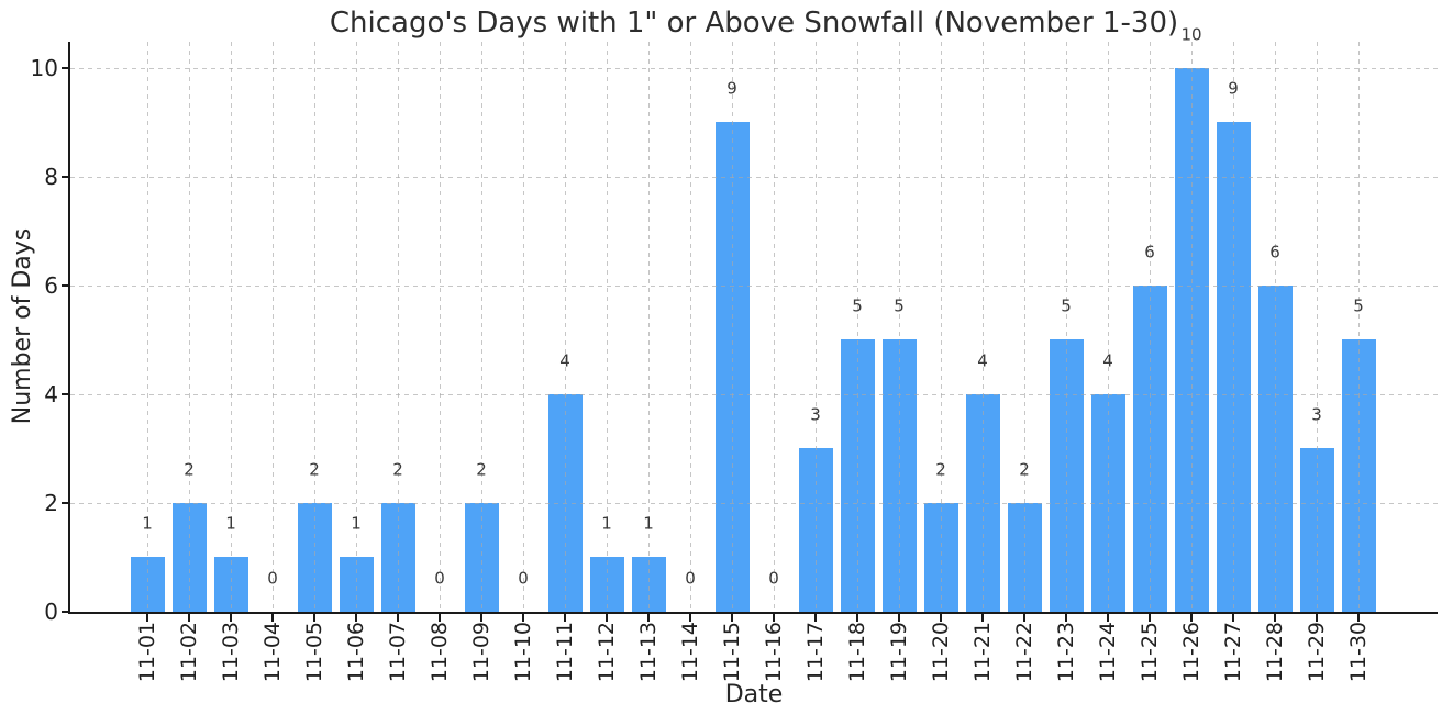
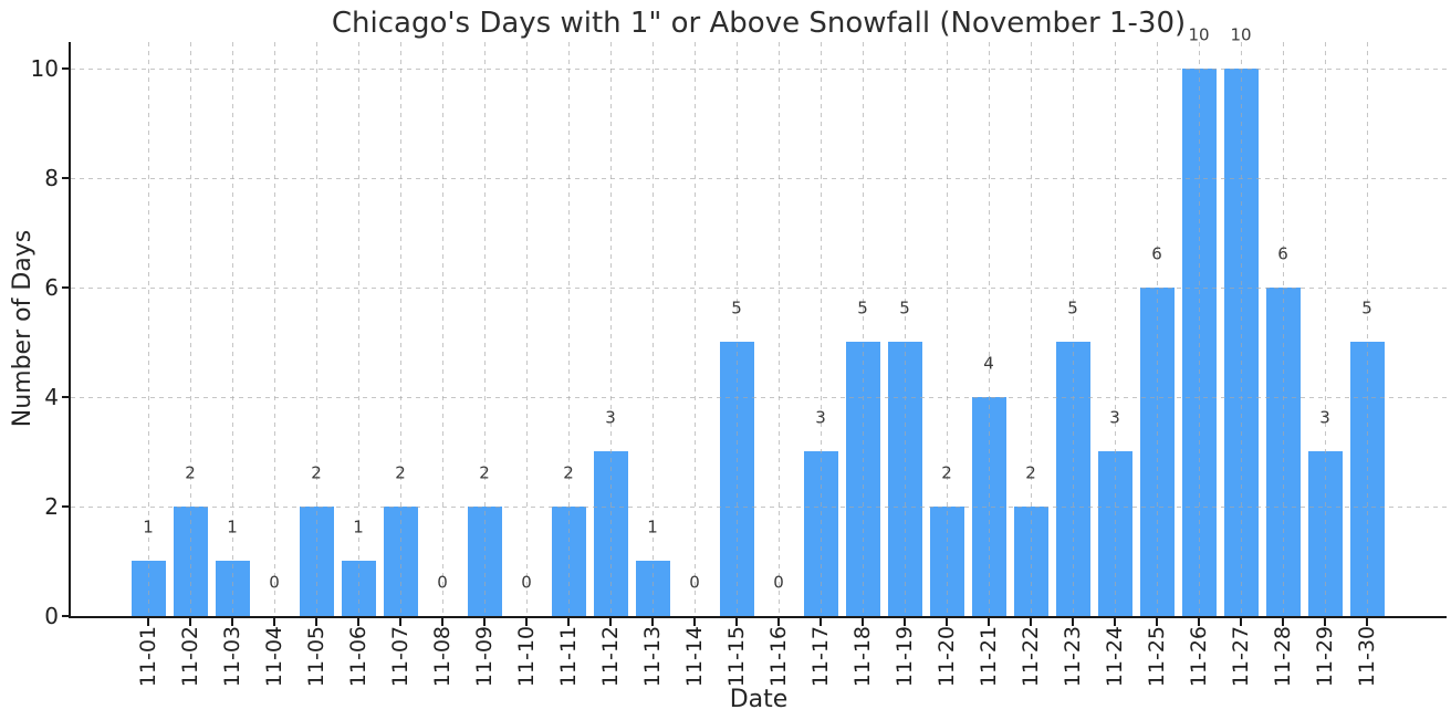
11-11: 4 -> 2
11-12: 1 -> 3
11-15: 9 -> 5
11-24: 4 -> 3
11-27: 9 -> 10
